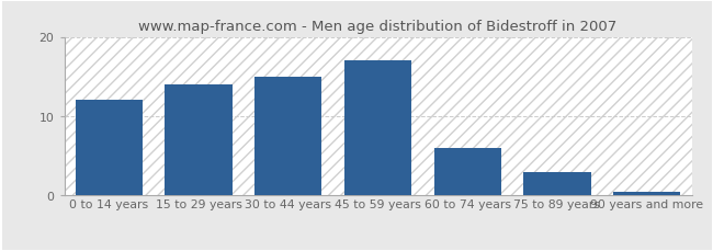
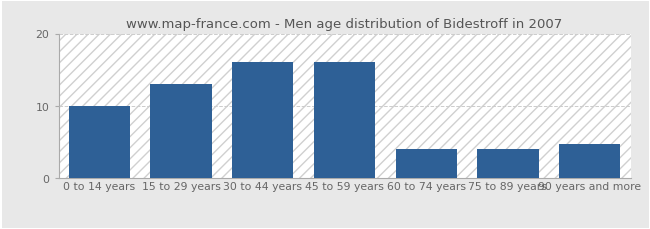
0 to 14 years: 12.0 -> 10.0
15 to 29 years: 14.0 -> 13.0
30 to 44 years: 15.0 -> 16.0
45 to 59 years: 17.0 -> 16.0
60 to 74 years: 6.0 -> 4.0
75 to 89 years: 3.0 -> 4.0
90 years and more: 0.5 -> 4.8
